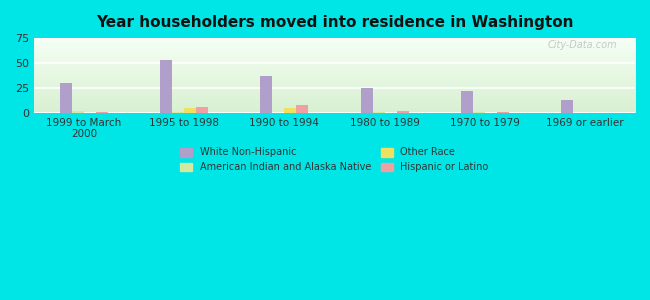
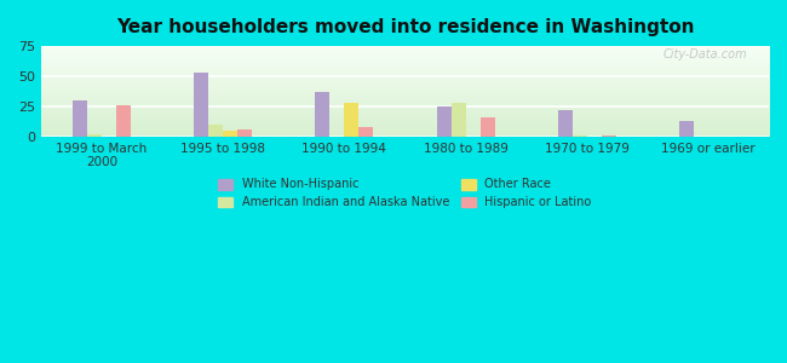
Hispanic or Latino/1999 to March 2000: 1 -> 26
American Indian and Alaska Native/1995 to 1998: 1 -> 10
Other Race/1990 to 1994: 5 -> 28
American Indian and Alaska Native/1980 to 1989: 1 -> 28
Hispanic or Latino/1980 to 1989: 2 -> 16
